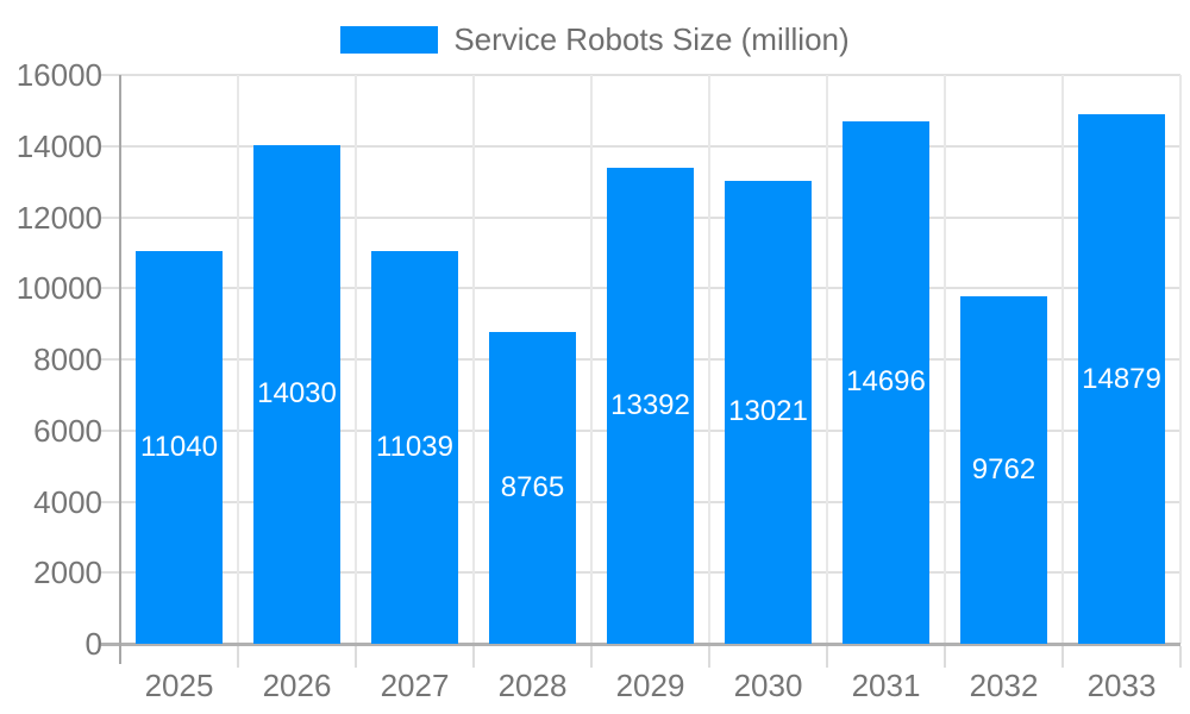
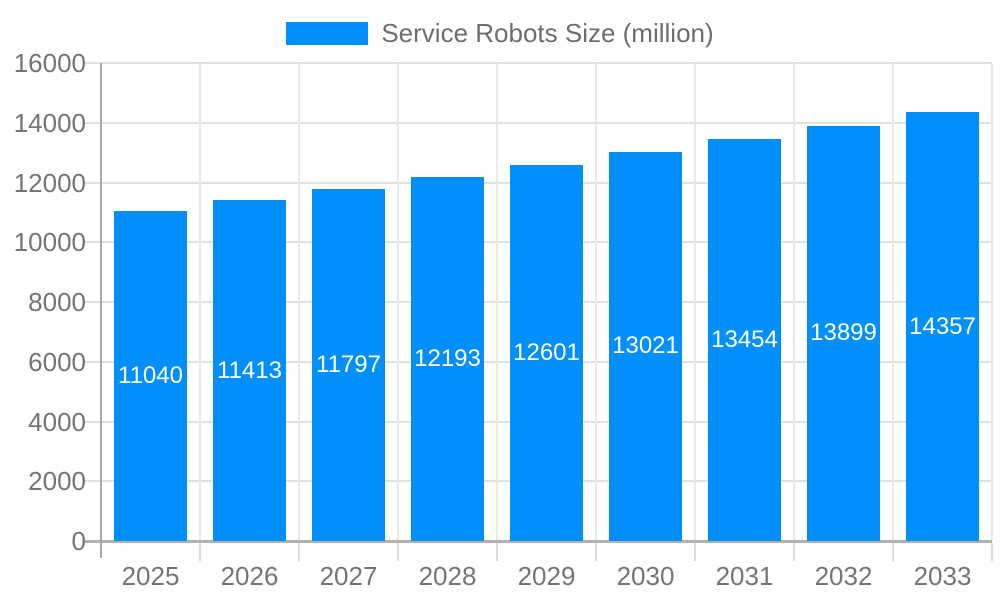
2026: 14030 -> 11413
2027: 11039 -> 11797
2028: 8765 -> 12193
2029: 13392 -> 12601
2031: 14696 -> 13454
2032: 9762 -> 13899
2033: 14879 -> 14357
